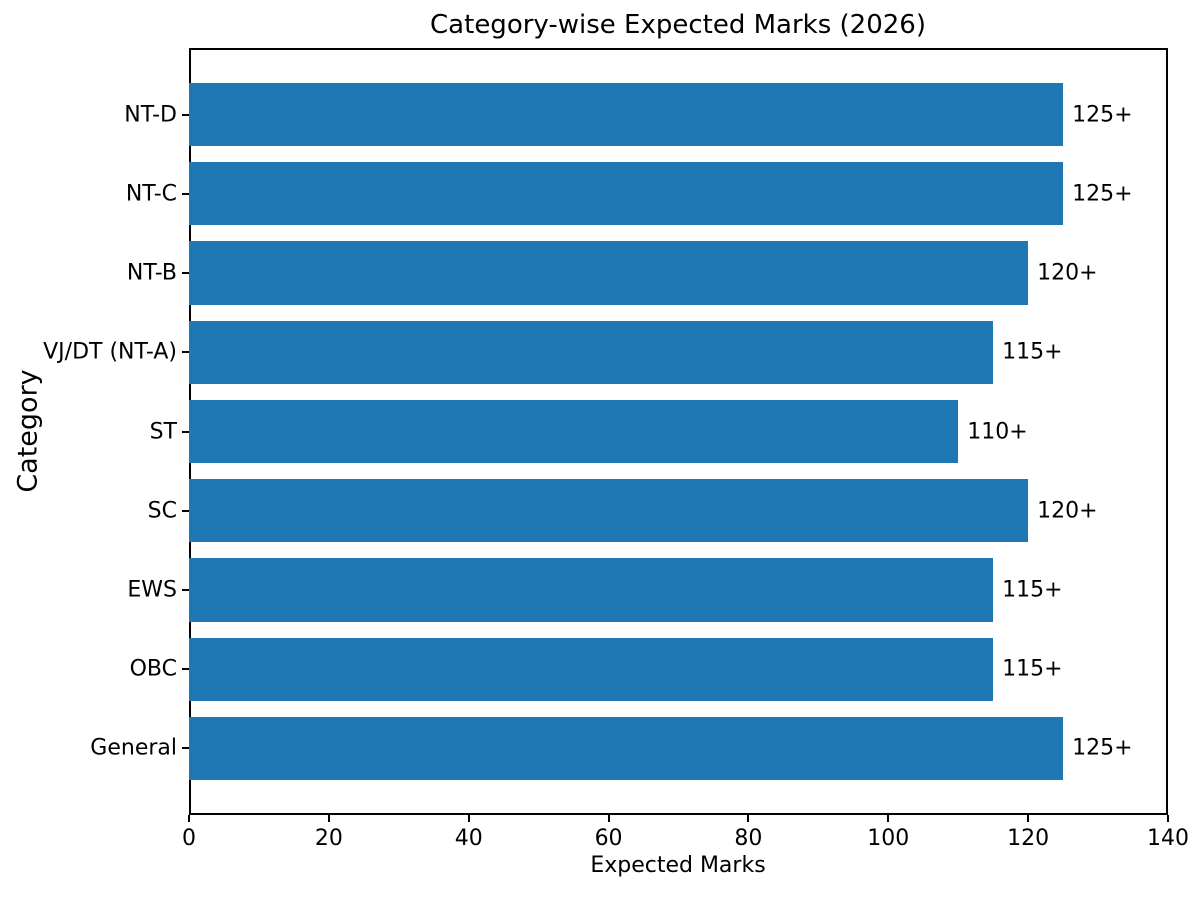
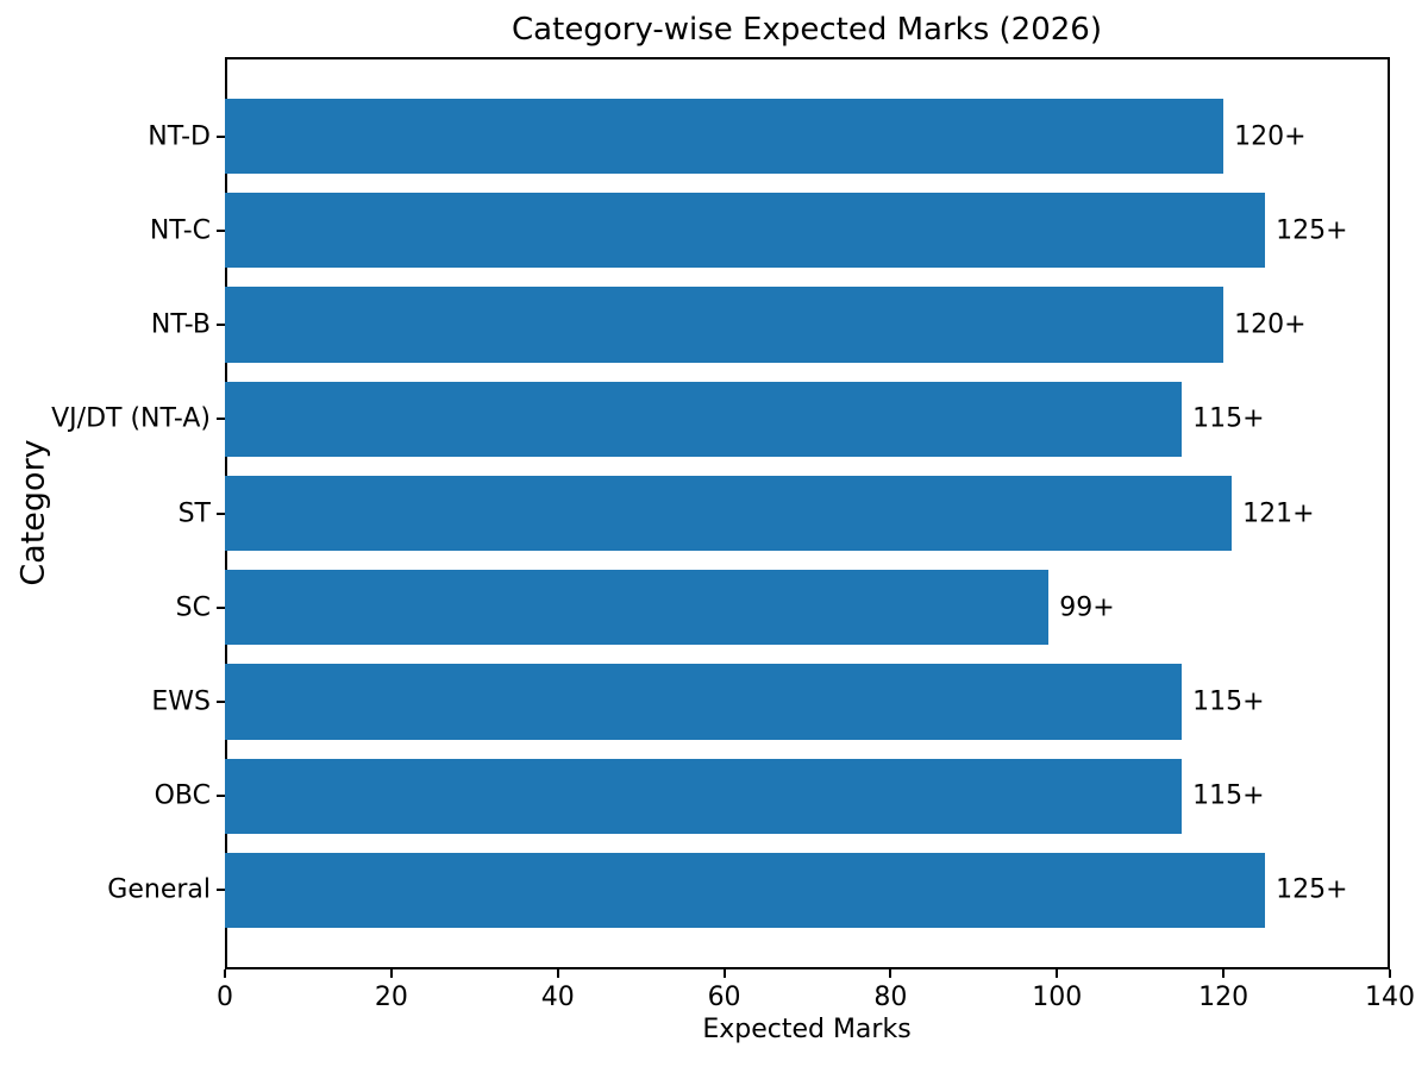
NT-D: 125 -> 120
ST: 110 -> 121
SC: 120 -> 99
